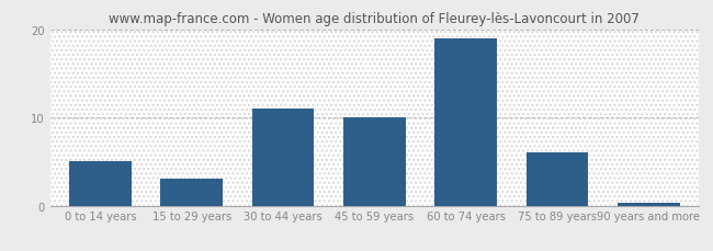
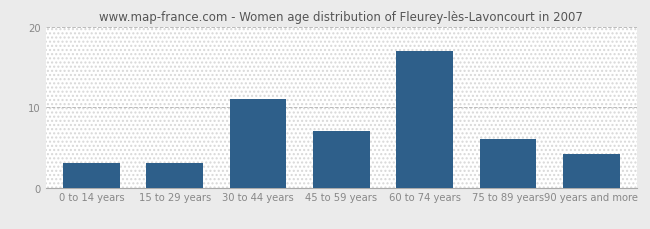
0 to 14 years: 5.0 -> 3.0
45 to 59 years: 10.0 -> 7.0
60 to 74 years: 19.0 -> 17.0
90 years and more: 0.3 -> 4.2
